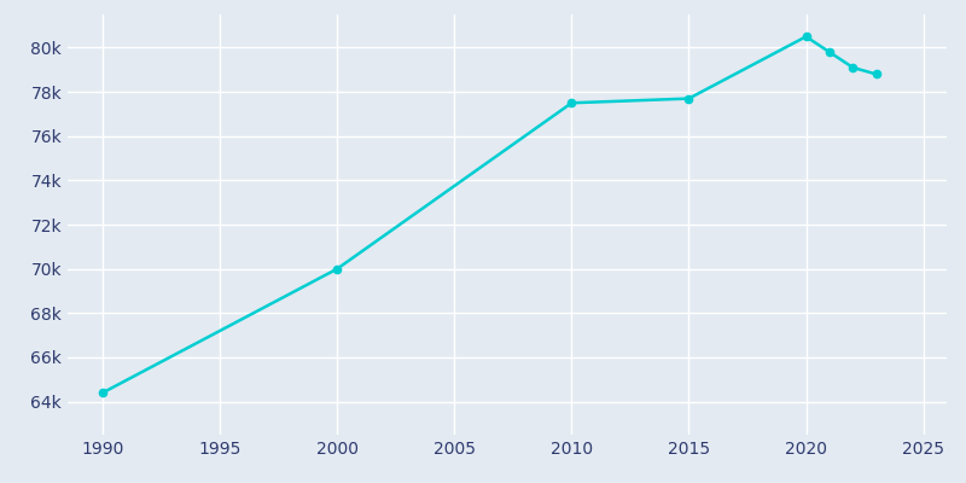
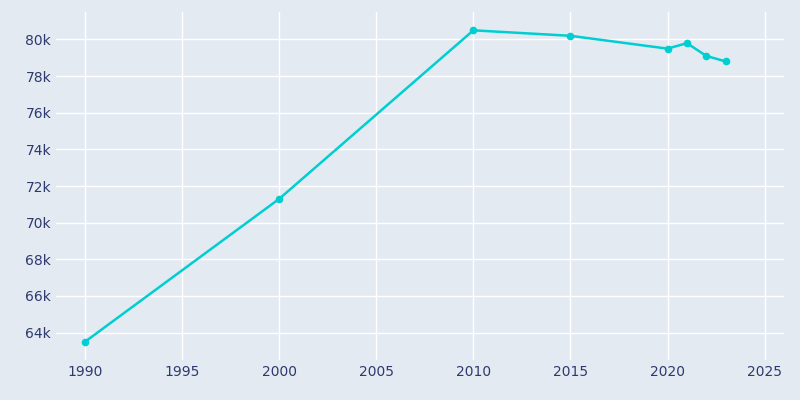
1990: 64.4k -> 63.5k
2000: 70.0k -> 71.3k
2010: 77.5k -> 80.5k
2015: 77.7k -> 80.2k
2020: 80.5k -> 79.5k
